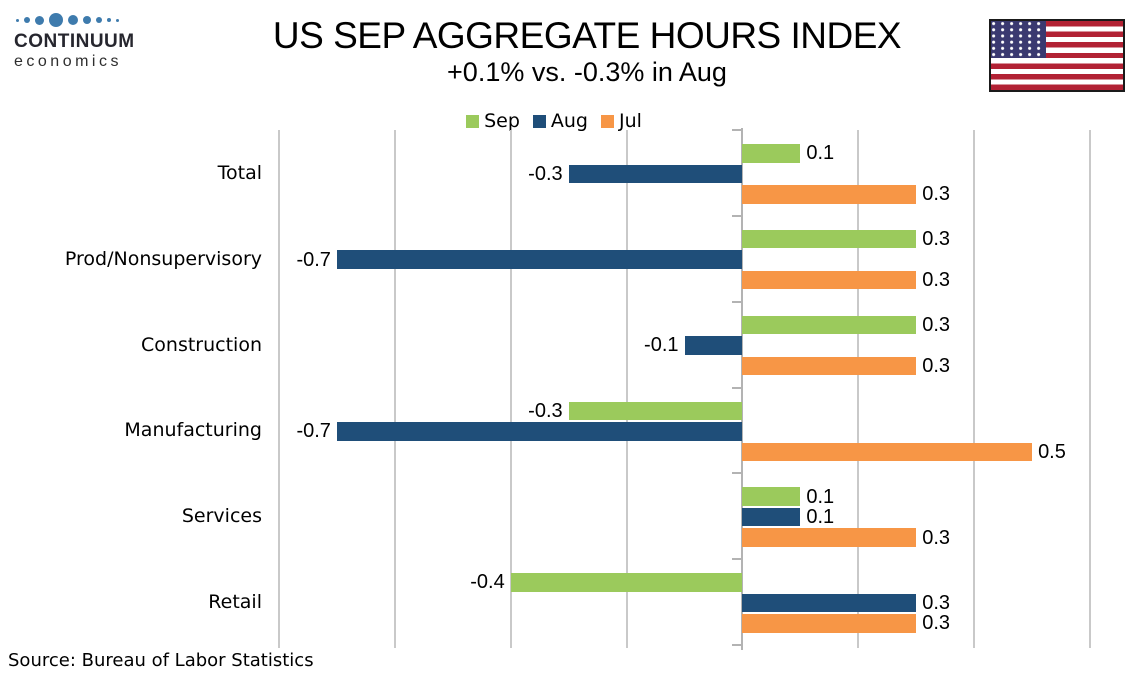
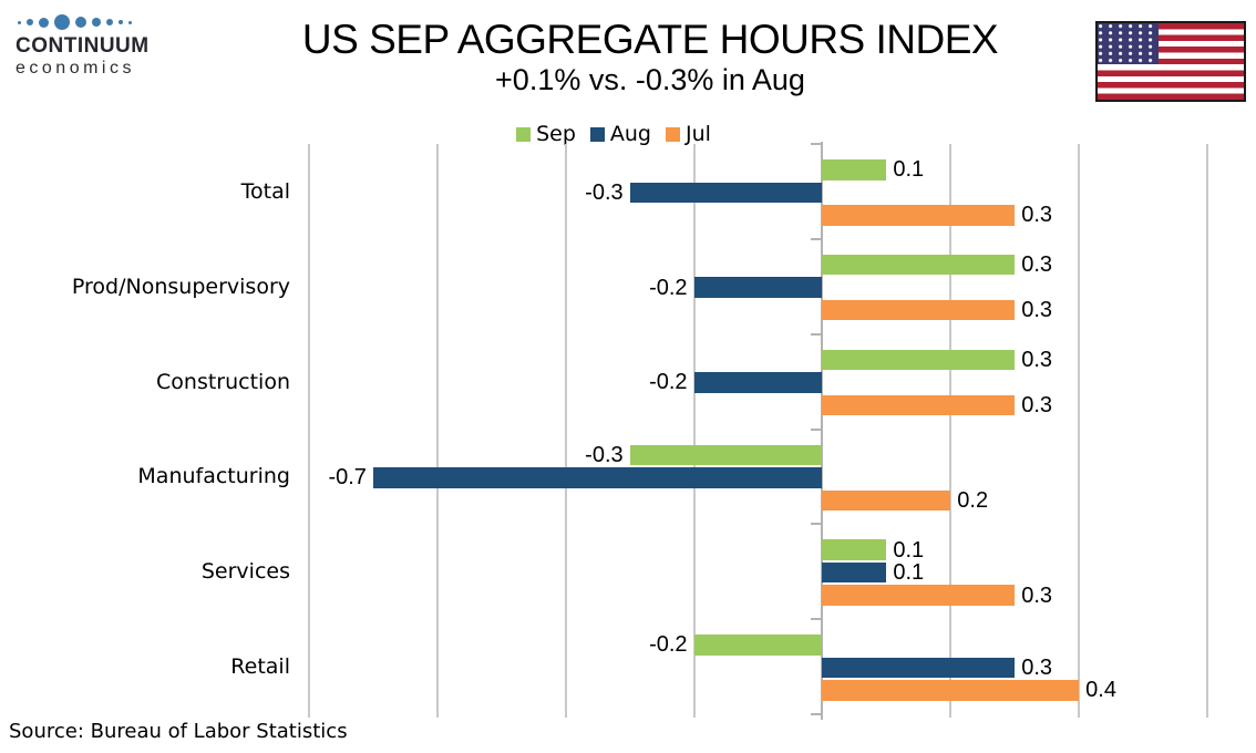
Aug/Prod/Nonsupervisory: -0.7 -> -0.2
Aug/Construction: -0.1 -> -0.2
Jul/Manufacturing: 0.5 -> 0.2
Sep/Retail: -0.4 -> -0.2
Jul/Retail: 0.3 -> 0.4
